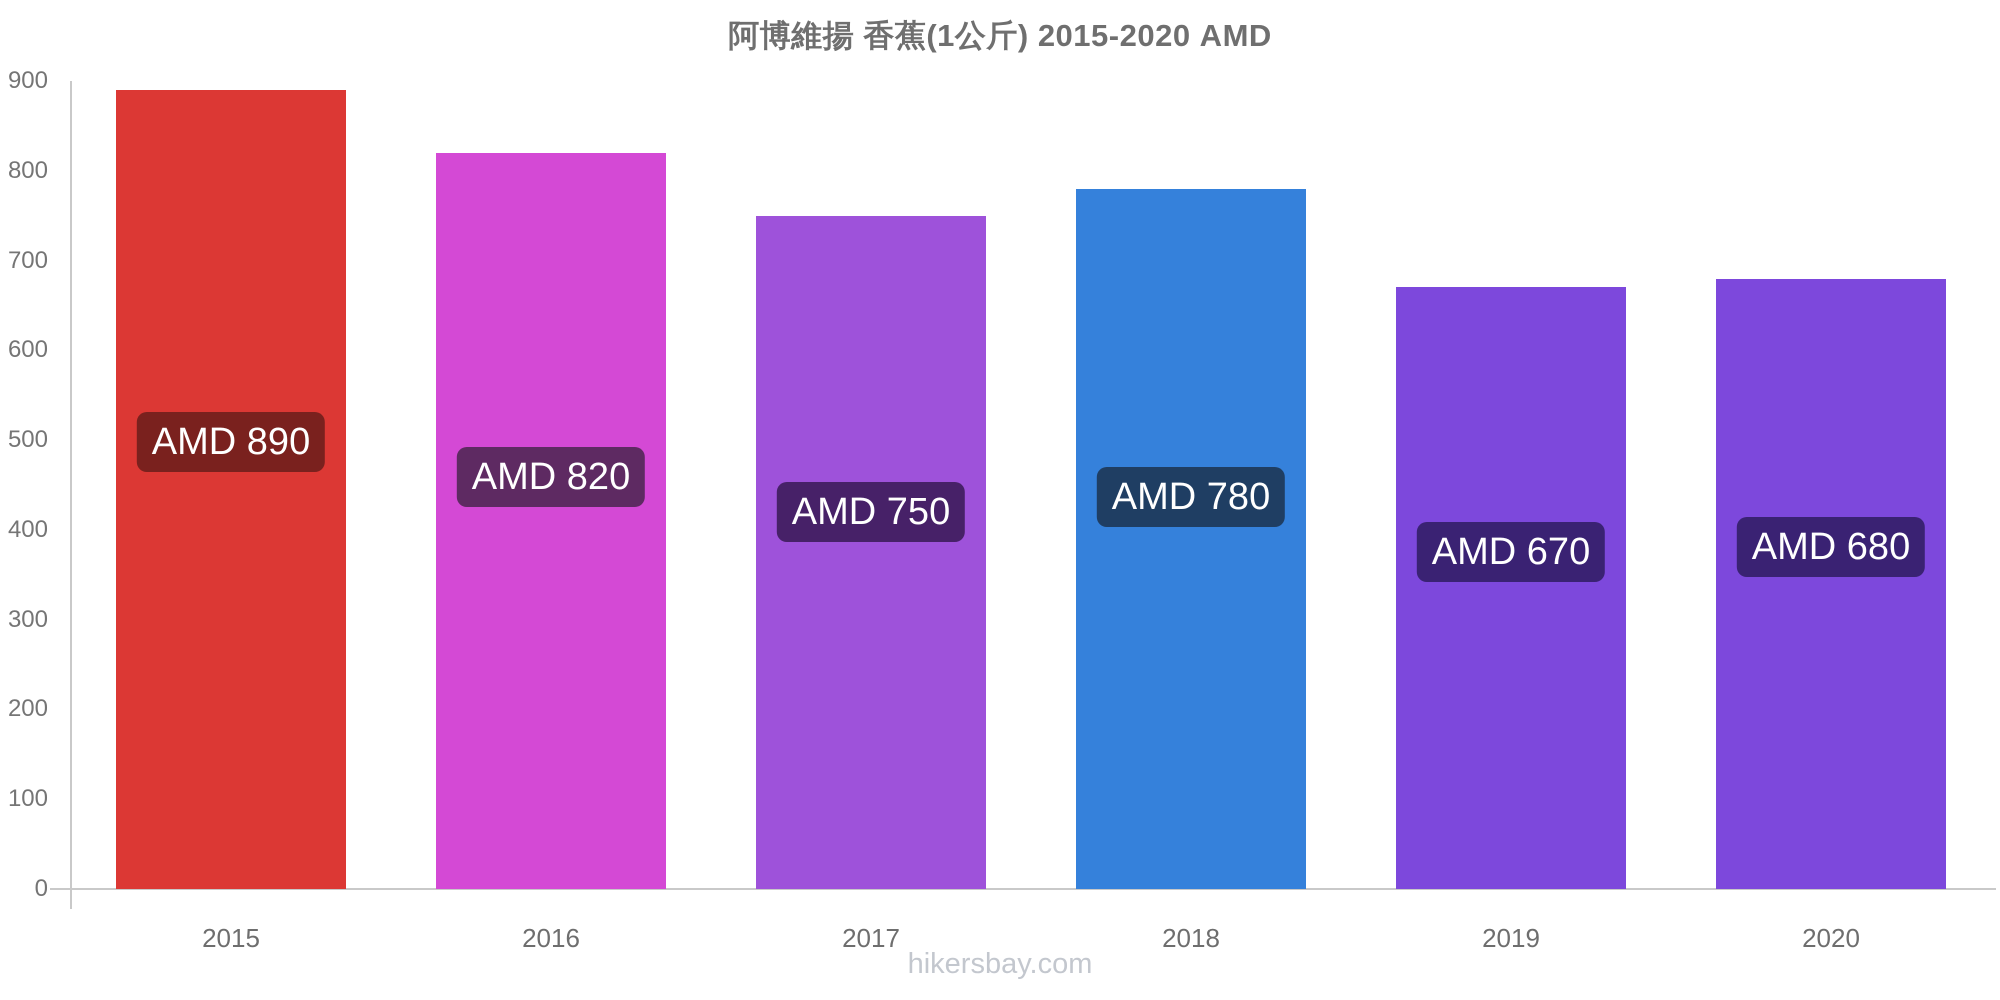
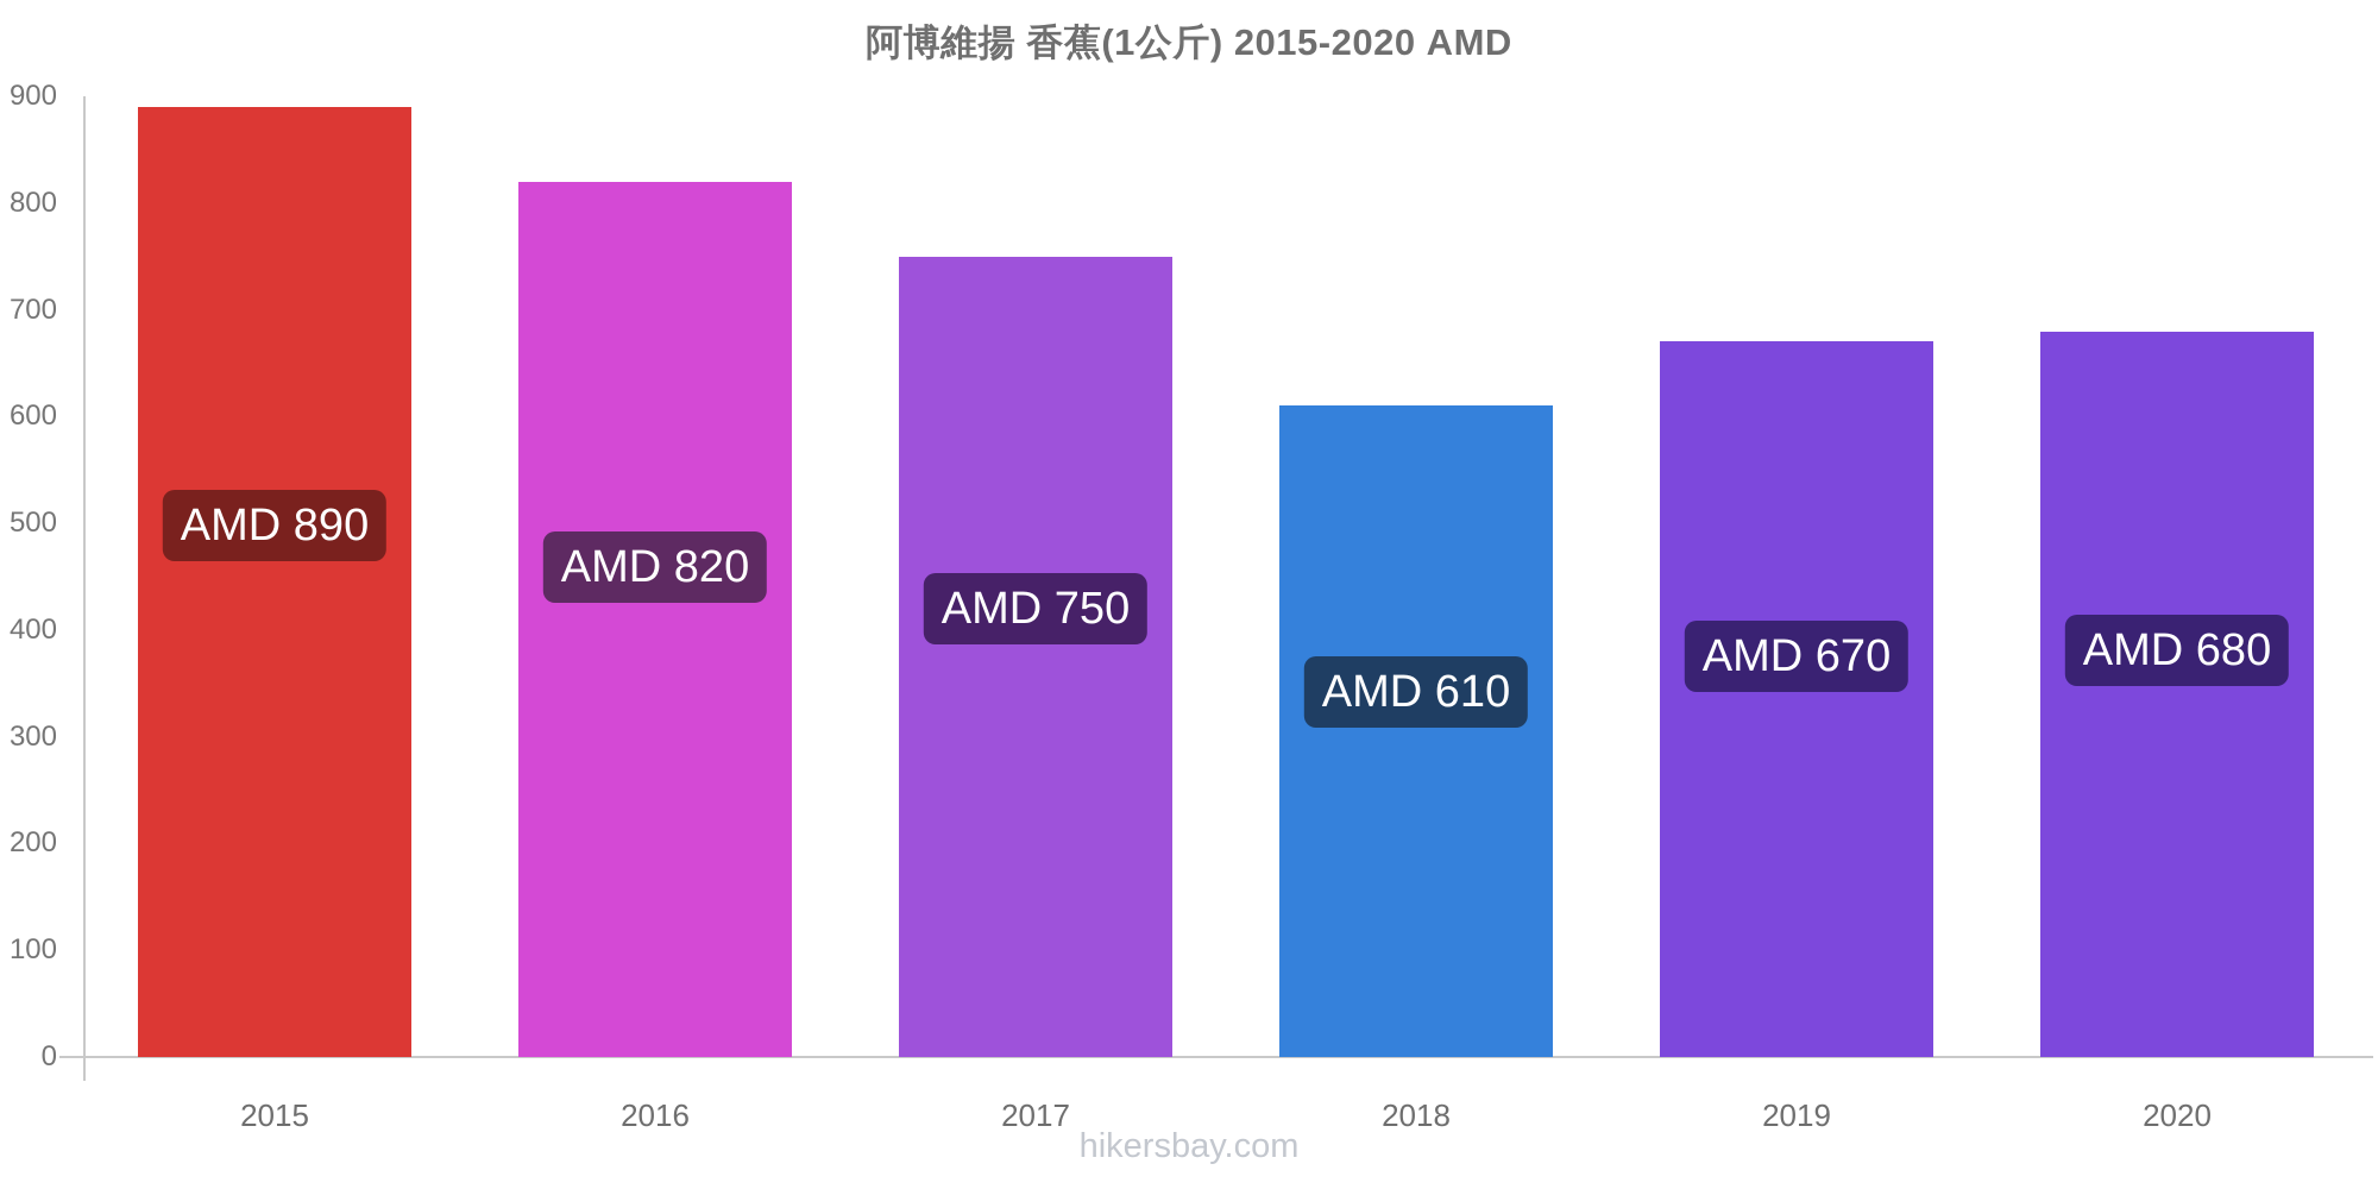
2018: 780 -> 610
